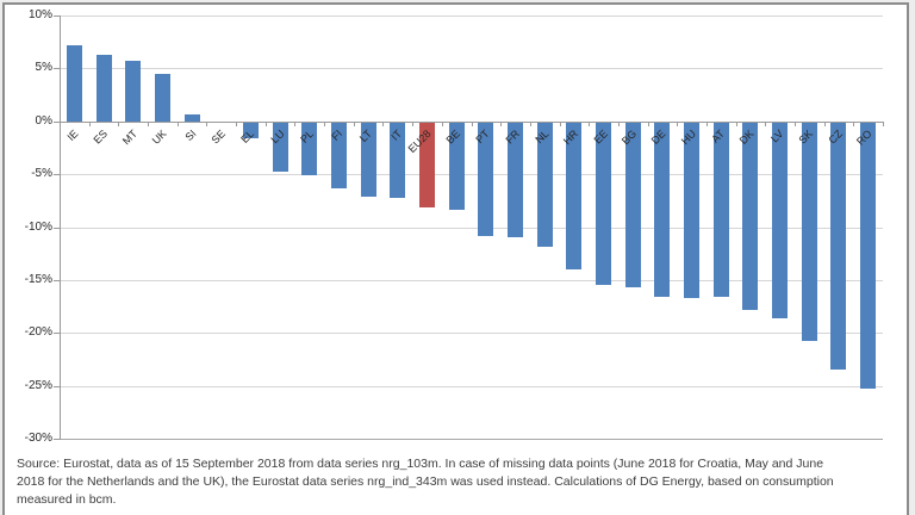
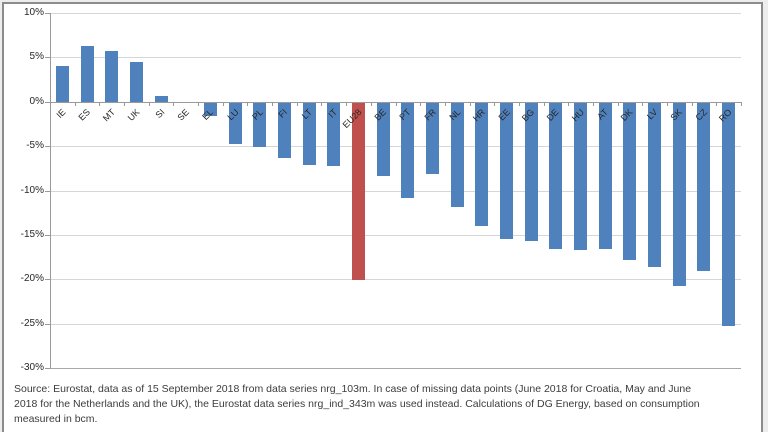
IE: 7% -> 4%
EU28: -8% -> -20%
FR: -11% -> -8%
CZ: -23% -> -19%
